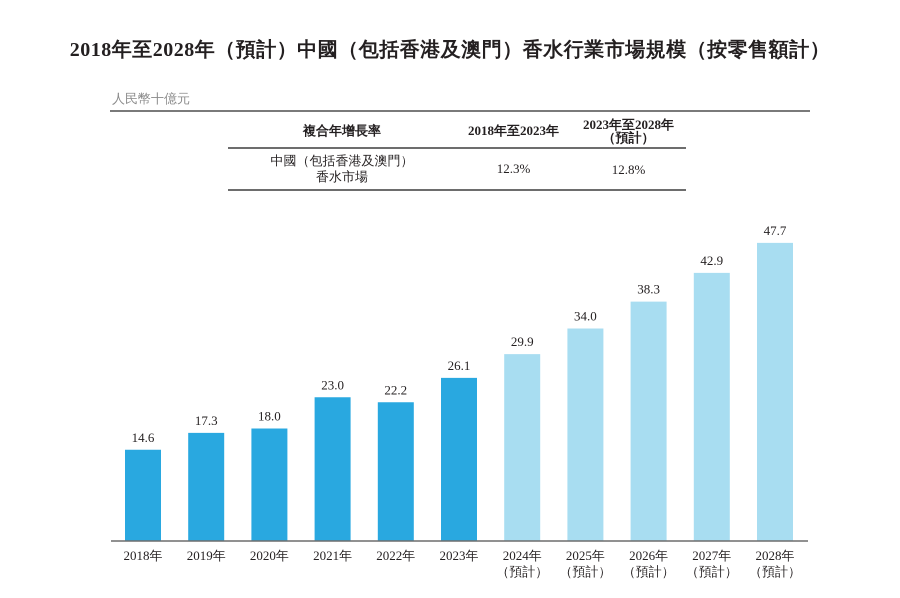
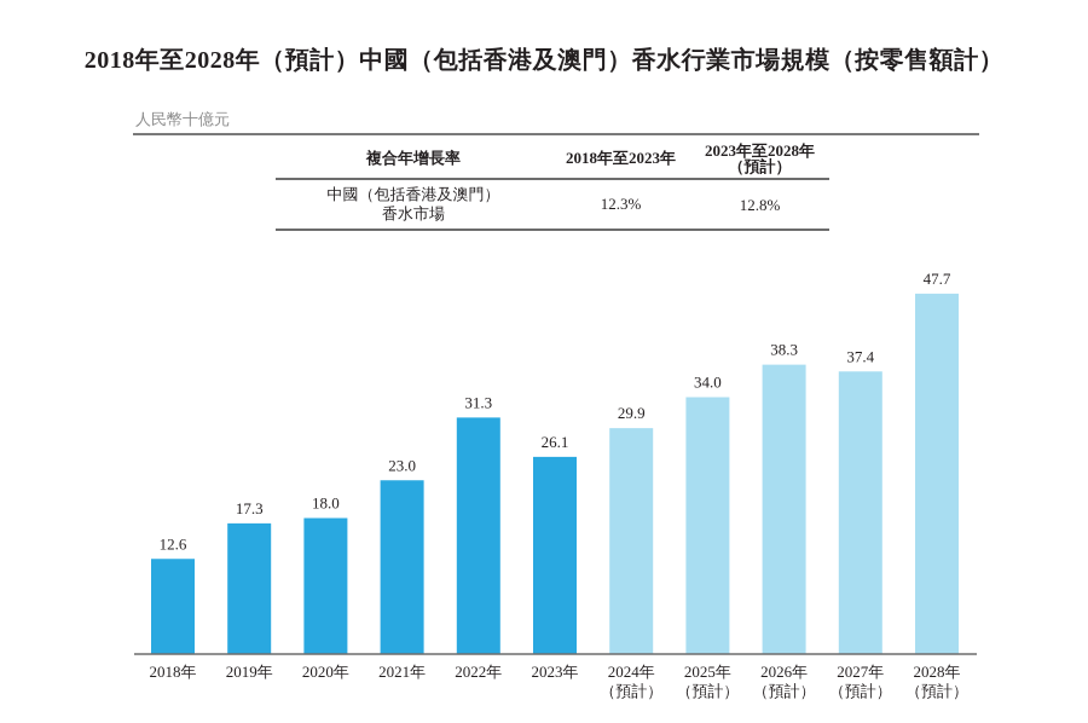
2018年: 14.6 -> 12.6
2022年: 22.2 -> 31.3
2027年: 42.9 -> 37.4
